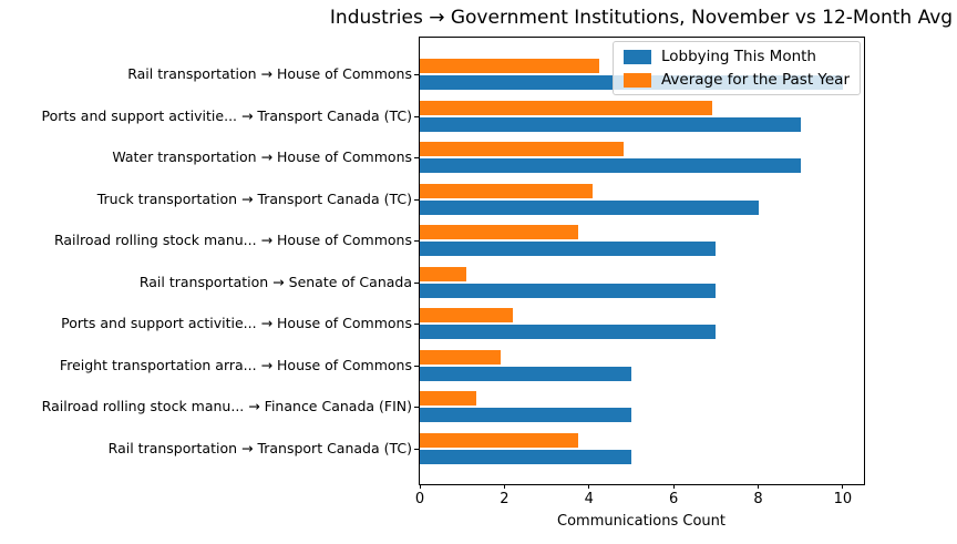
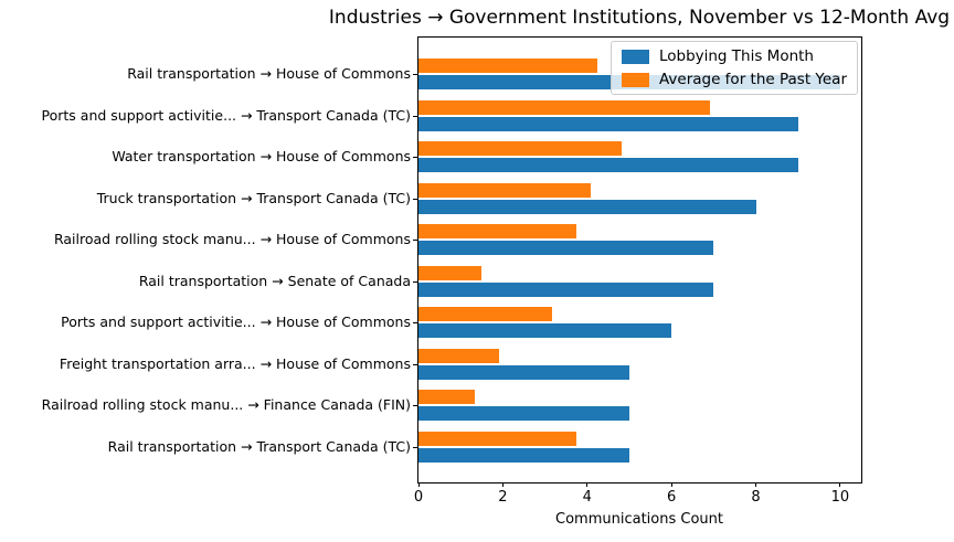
Average for the Past Year/Rail transportation → Senate of Canada: 1.1 -> 1.5
Lobbying This Month/Ports and support activitie... → House of Commons: 7 -> 6
Average for the Past Year/Ports and support activitie... → House of Commons: 2.2 -> 3.2
